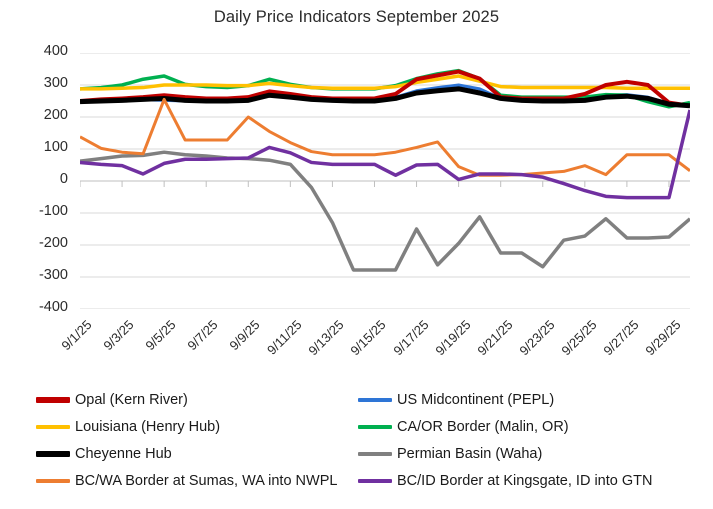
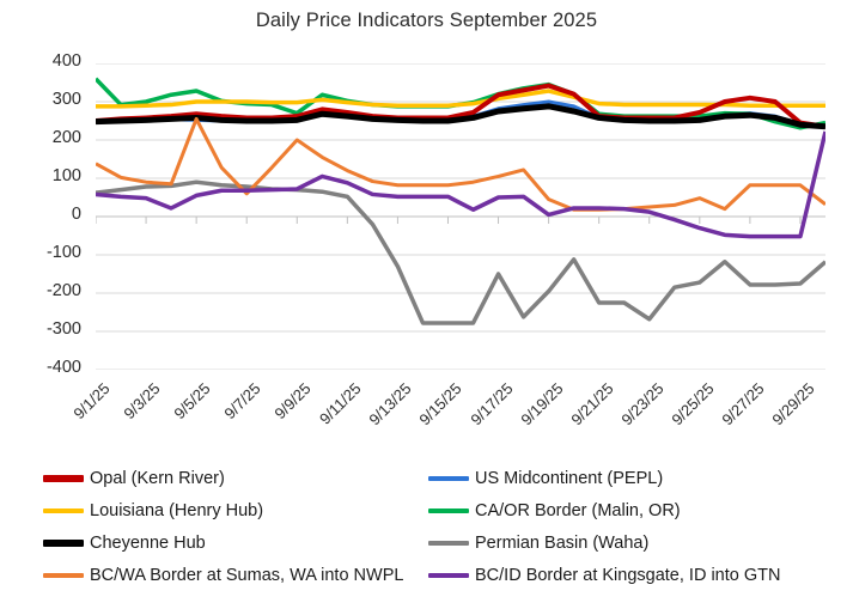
CA/OR Border (Malin, OR)/9/1/25: 290 -> 360
BC/WA Border at Sumas, WA into NWPL/9/7/25: 130 -> 60
CA/OR Border (Malin, OR)/9/9/25: 300 -> 270
